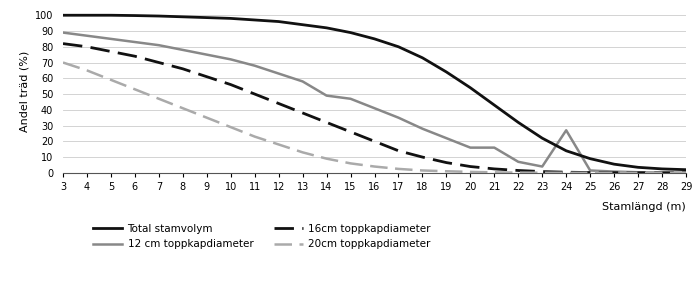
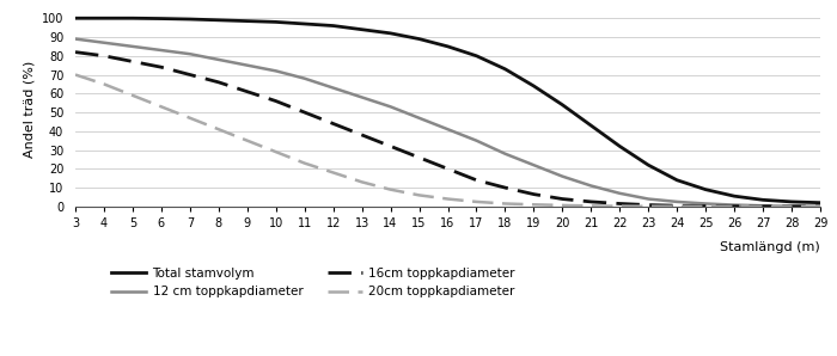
12 cm toppkapdiameter/14: 49 -> 53
12 cm toppkapdiameter/21: 16 -> 11
12 cm toppkapdiameter/24: 27 -> 2
